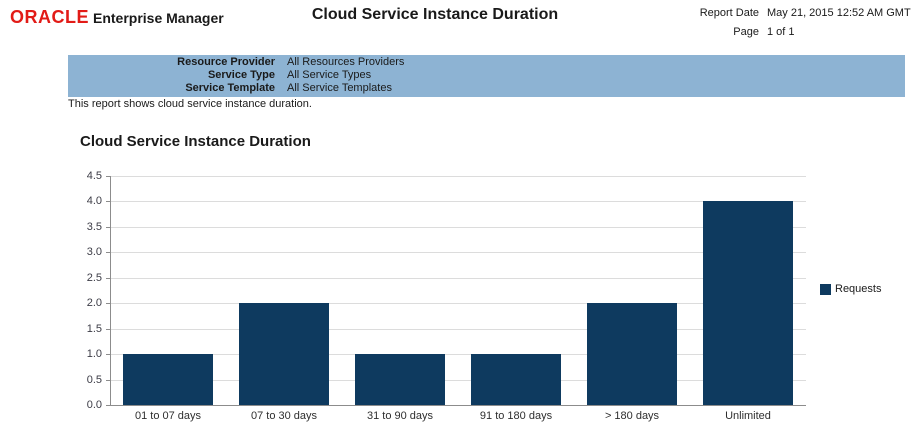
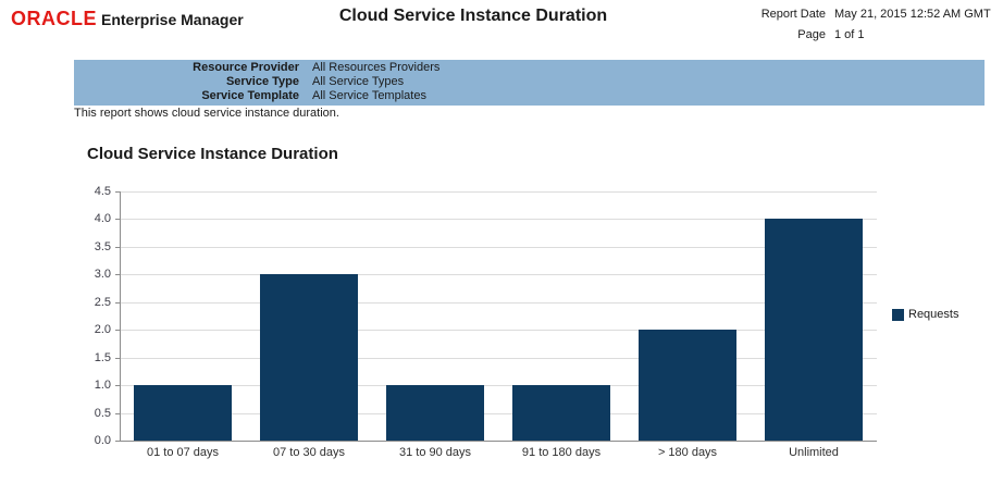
07 to 30 days: 2 -> 3
